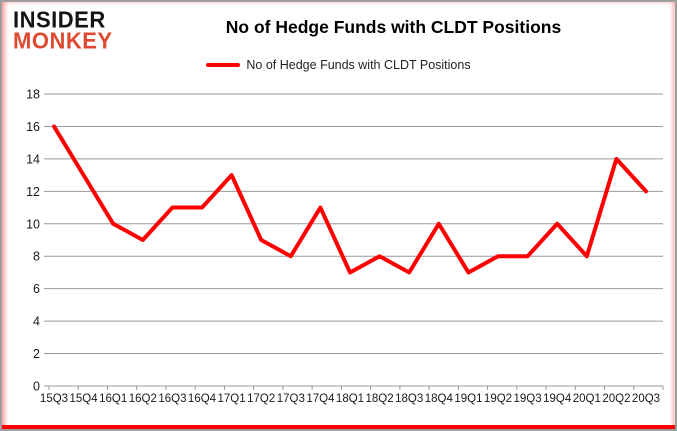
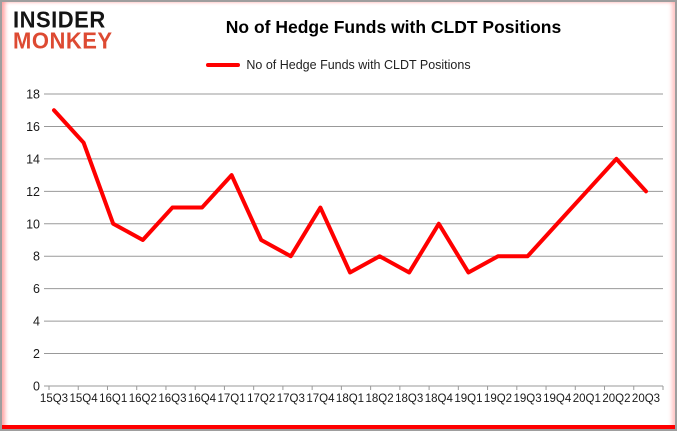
15Q3: 16 -> 17
15Q4: 13 -> 15
20Q1: 8 -> 12
